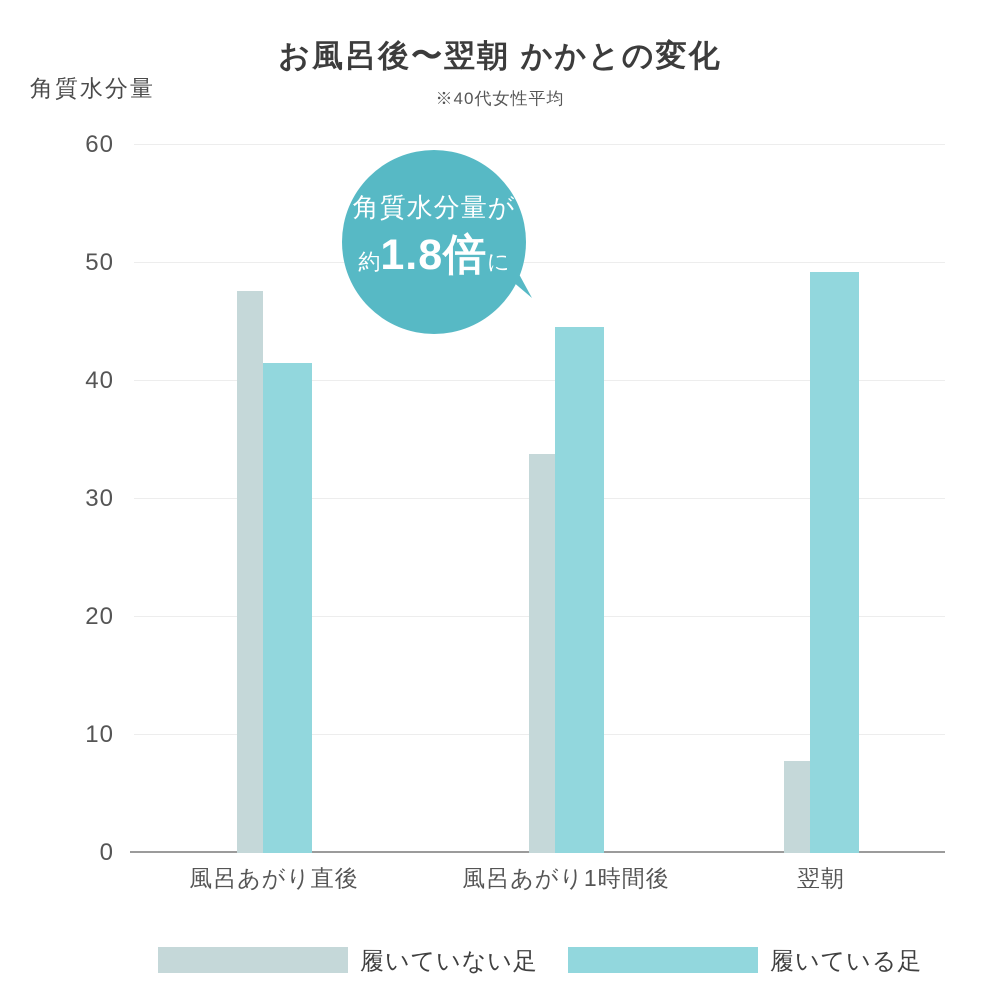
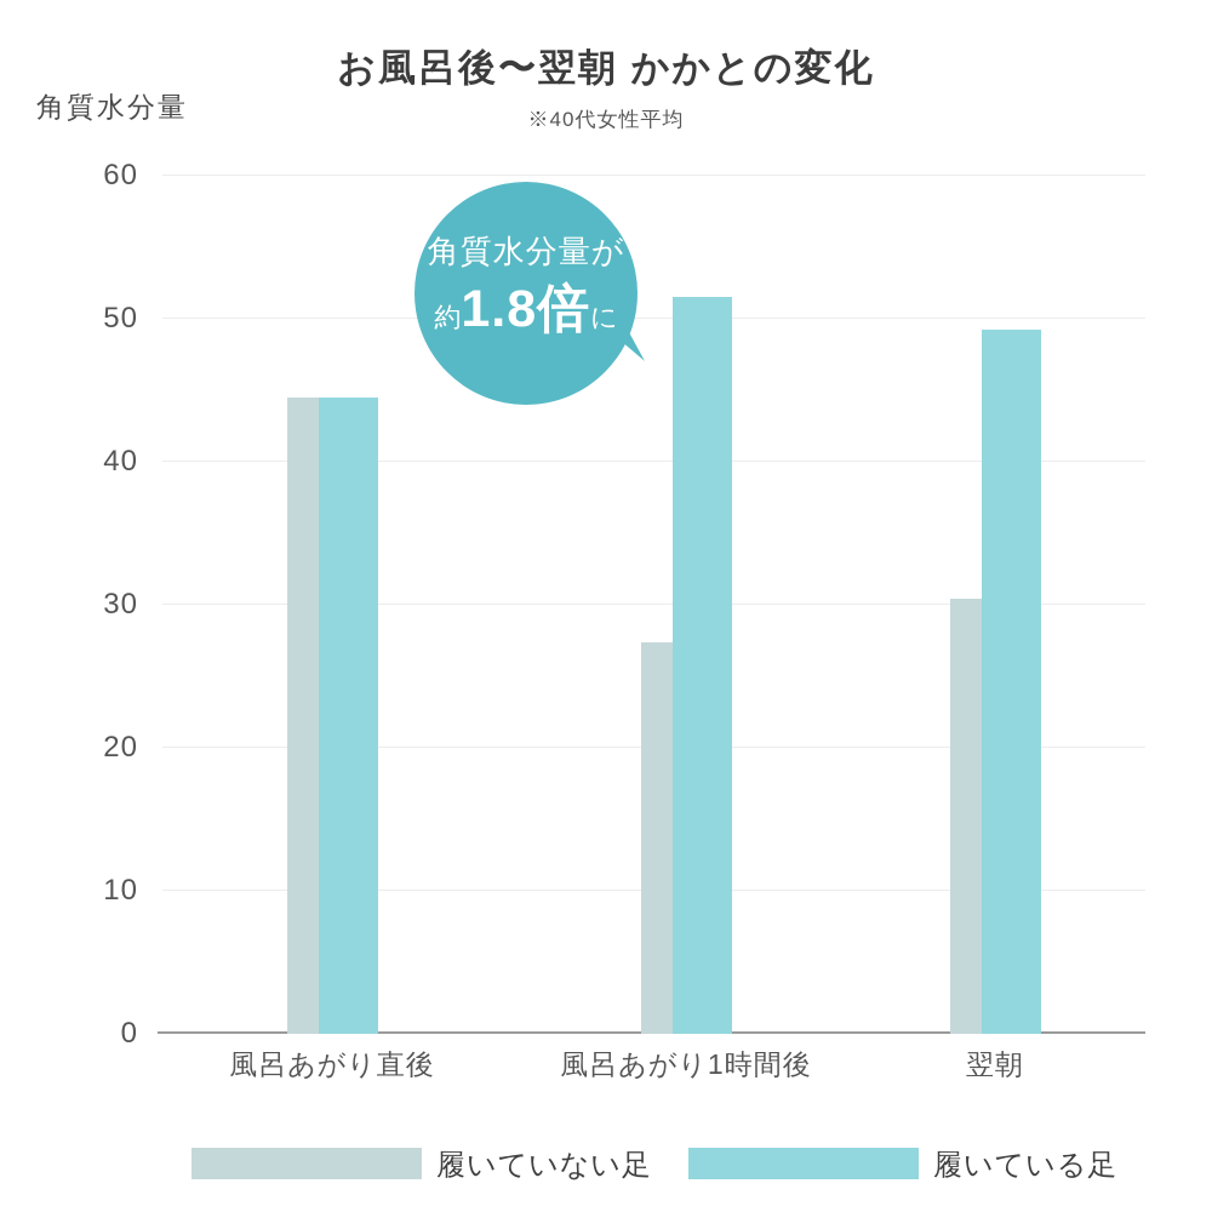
履いていない足/風呂あがり直後: 47.6 -> 44.5
履いている足/風呂あがり直後: 41.5 -> 44.5
履いていない足/風呂あがり1時間後: 33.8 -> 27.4
履いている足/風呂あがり1時間後: 44.6 -> 51.5
履いていない足/翌朝: 7.8 -> 30.4
